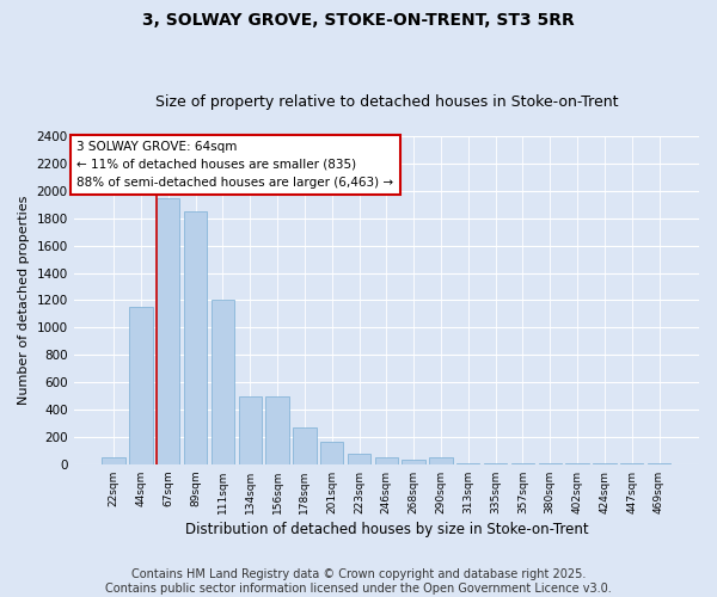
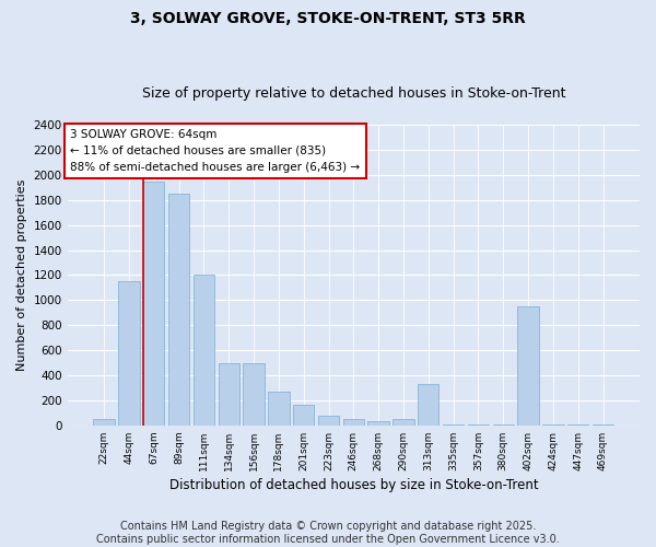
313sqm: 10 -> 330
402sqm: 0 -> 950
